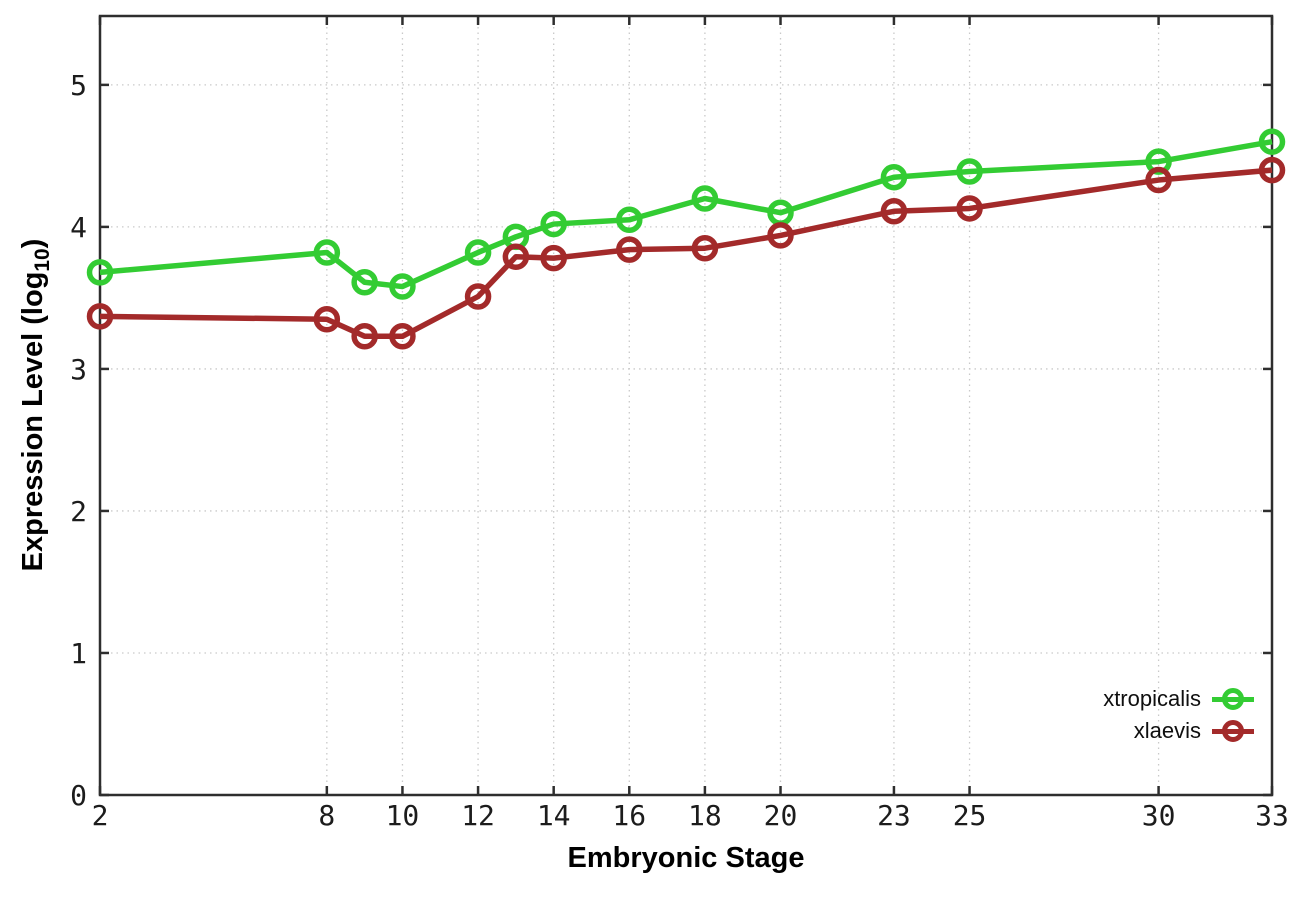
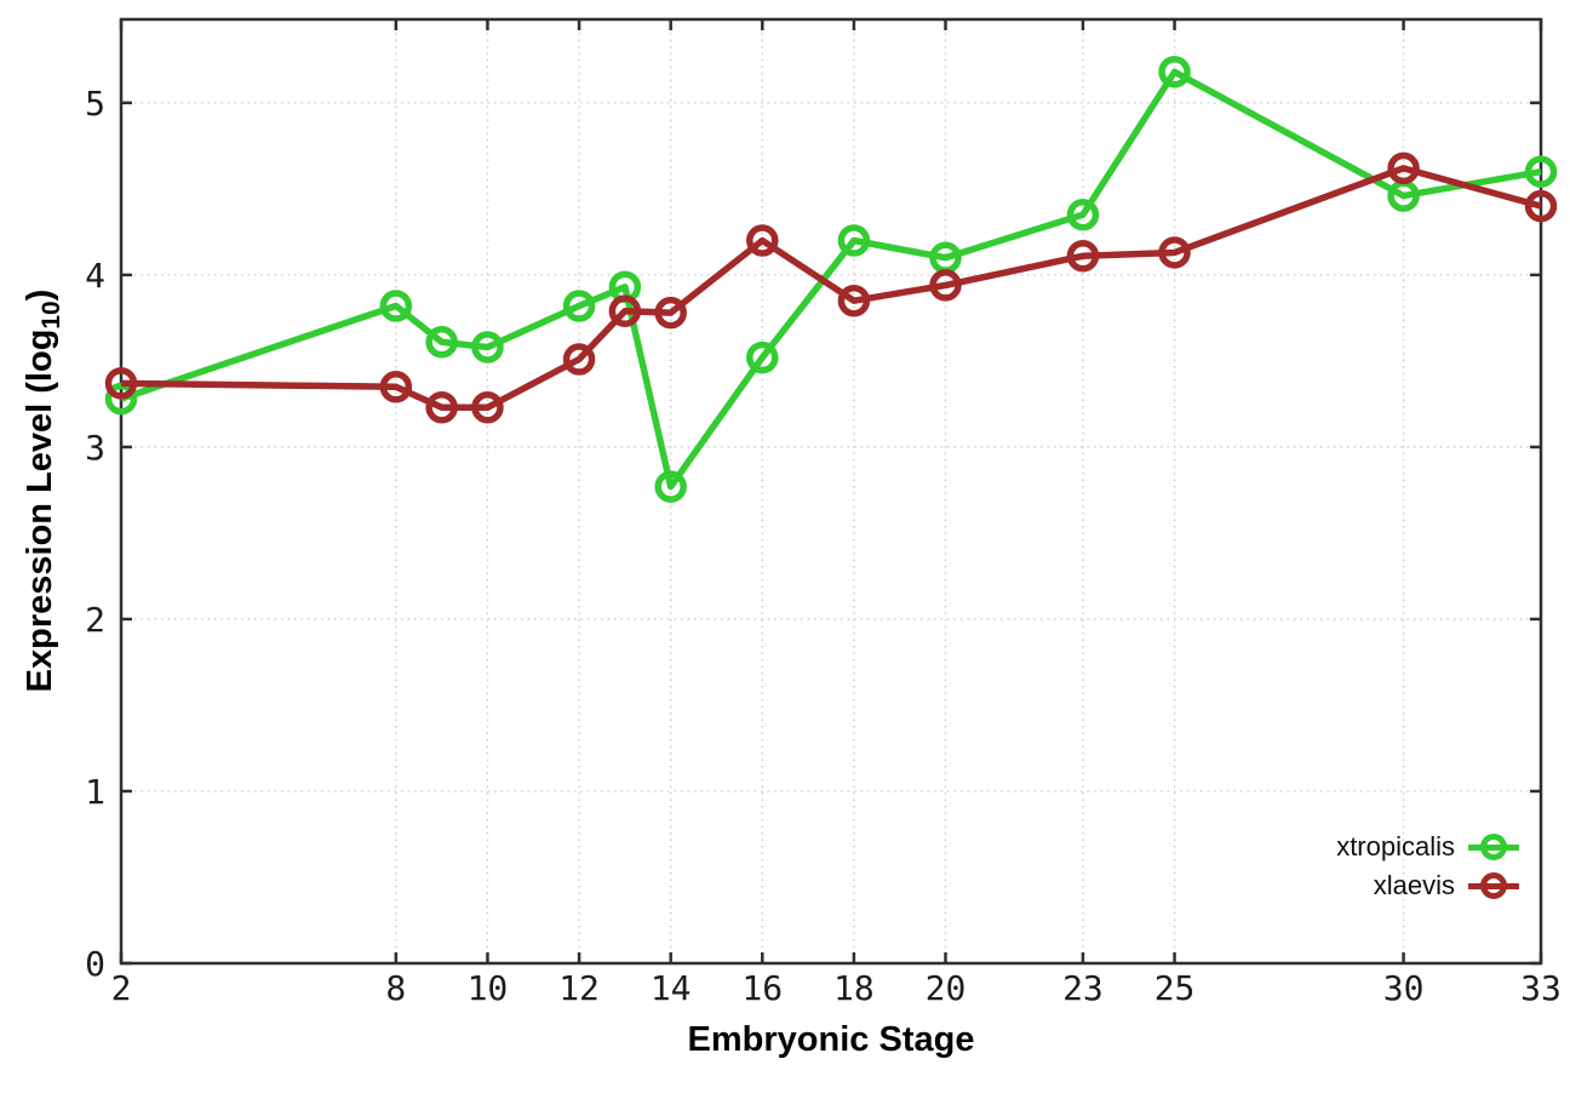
xtropicalis/2: 3.68 -> 3.28
xtropicalis/14: 4.02 -> 2.77
xtropicalis/16: 4.05 -> 3.52
xlaevis/16: 3.84 -> 4.20
xtropicalis/25: 4.39 -> 5.18
xlaevis/30: 4.33 -> 4.62
